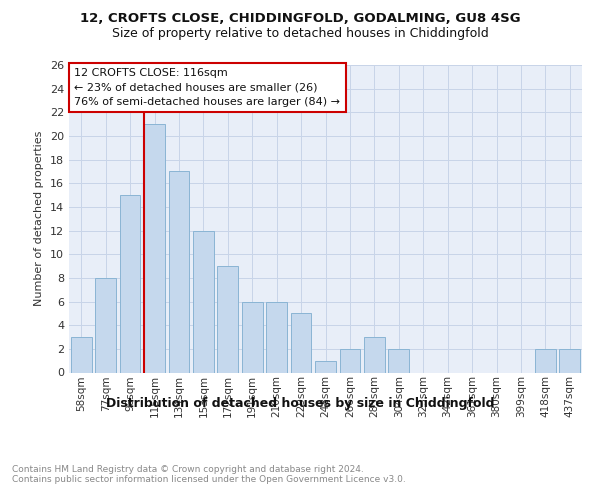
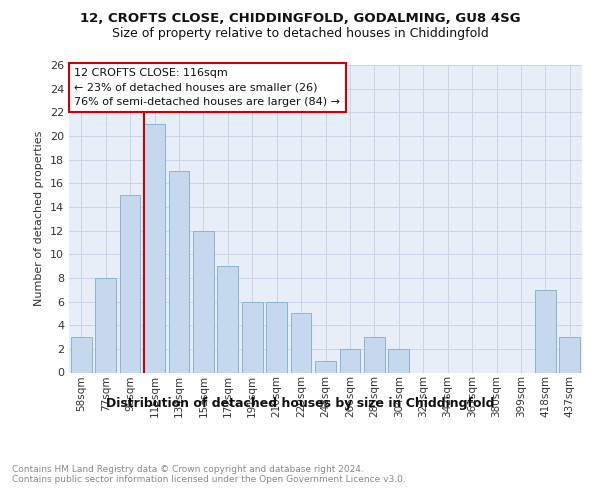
418sqm: 2 -> 7
437sqm: 2 -> 3
